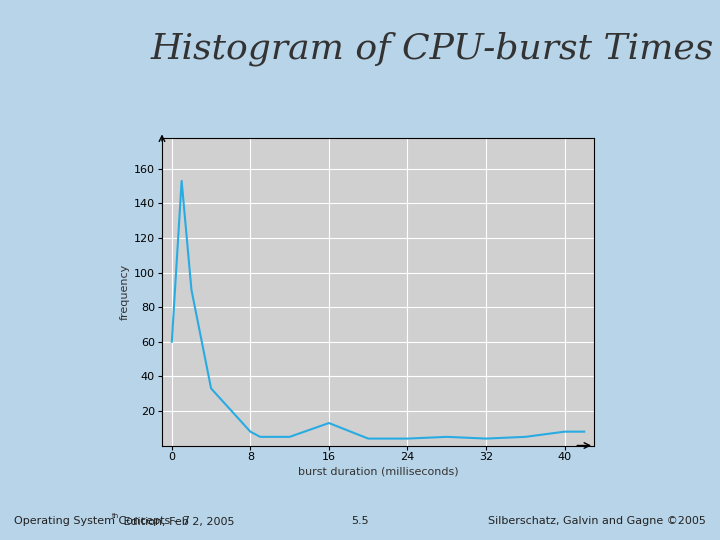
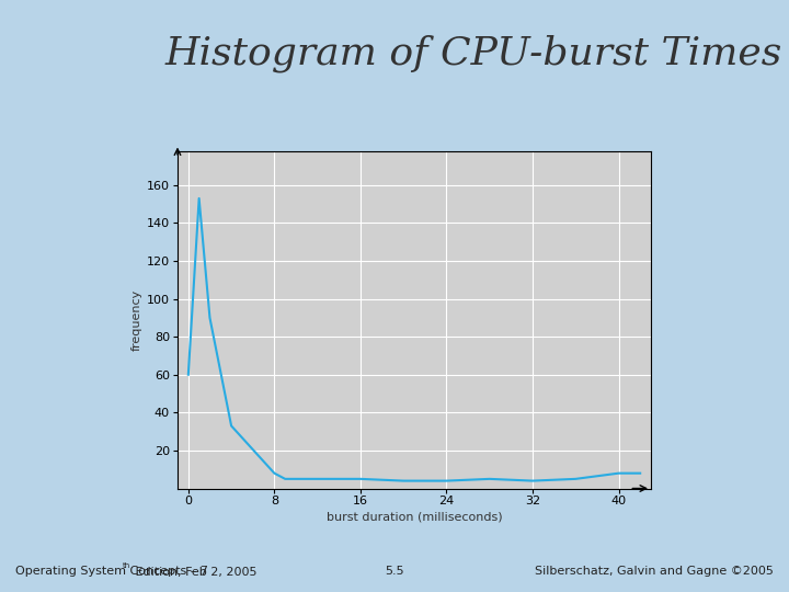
16: 13 -> 5
